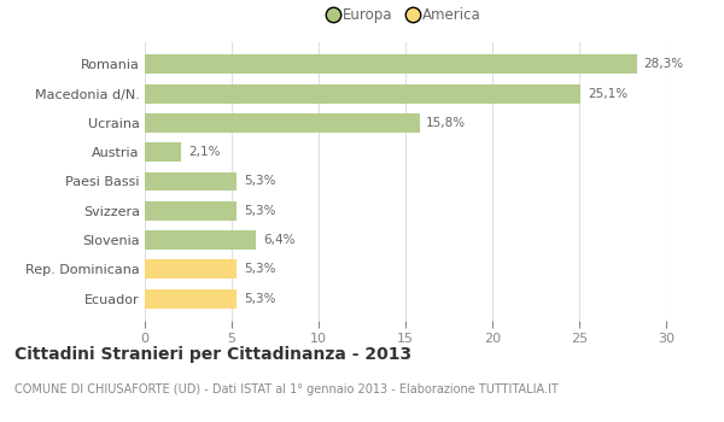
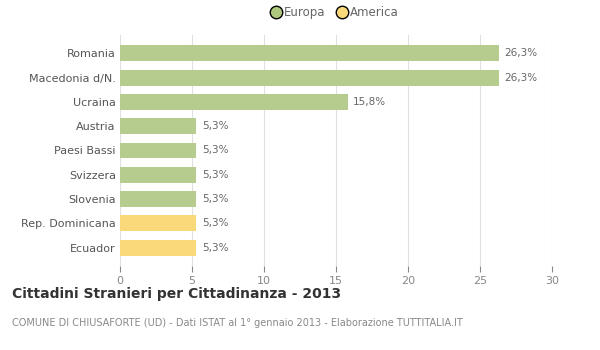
Romania: 28,3% -> 26,3%
Macedonia d/N.: 25,1% -> 26,3%
Austria: 2,1% -> 5,3%
Slovenia: 6,4% -> 5,3%
